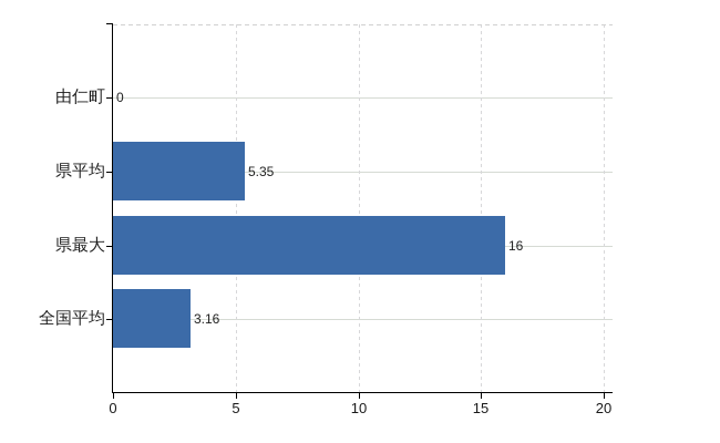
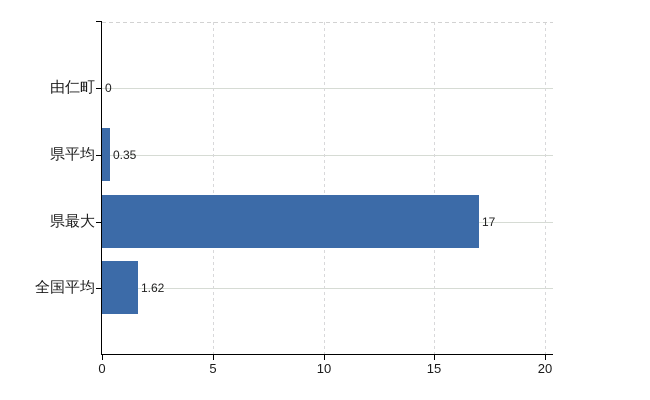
県平均: 5.35 -> 0.35
県最大: 16 -> 17
全国平均: 3.16 -> 1.62
